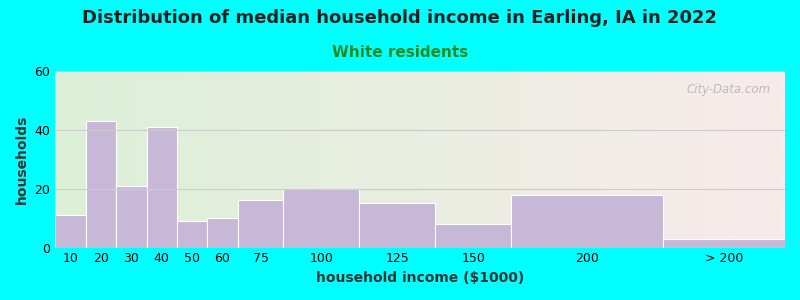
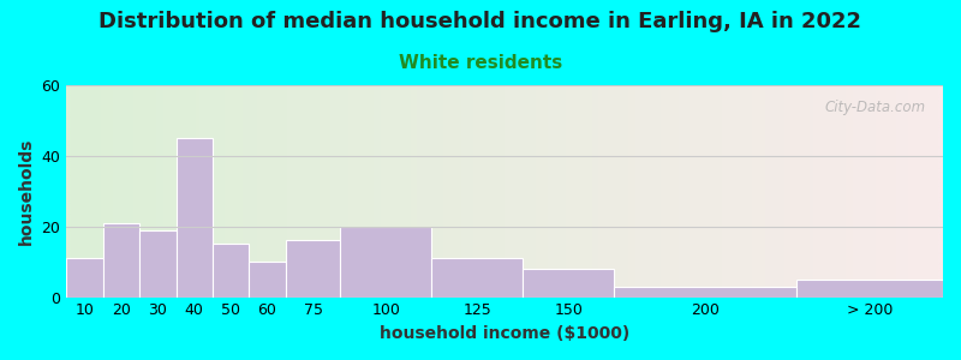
20: 43 -> 21
30: 21 -> 19
40: 41 -> 45
50: 9 -> 15
125: 15 -> 11
200: 18 -> 3
> 200: 3 -> 5
